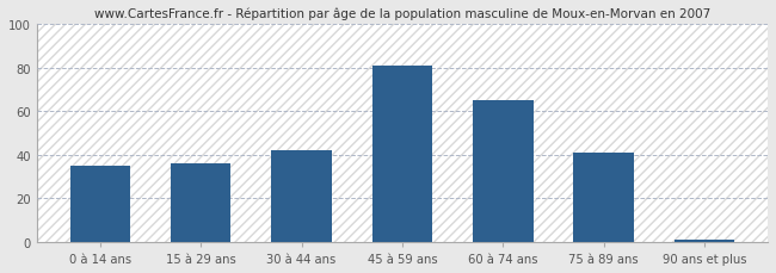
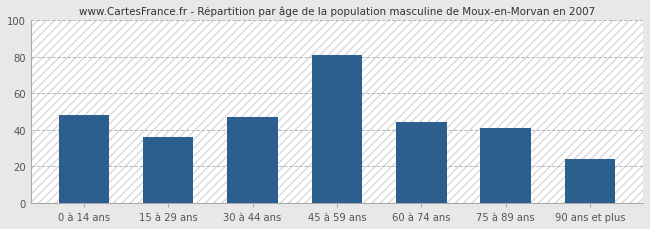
0 à 14 ans: 35 -> 48
30 à 44 ans: 42 -> 47
60 à 74 ans: 65 -> 44
90 ans et plus: 1 -> 24
